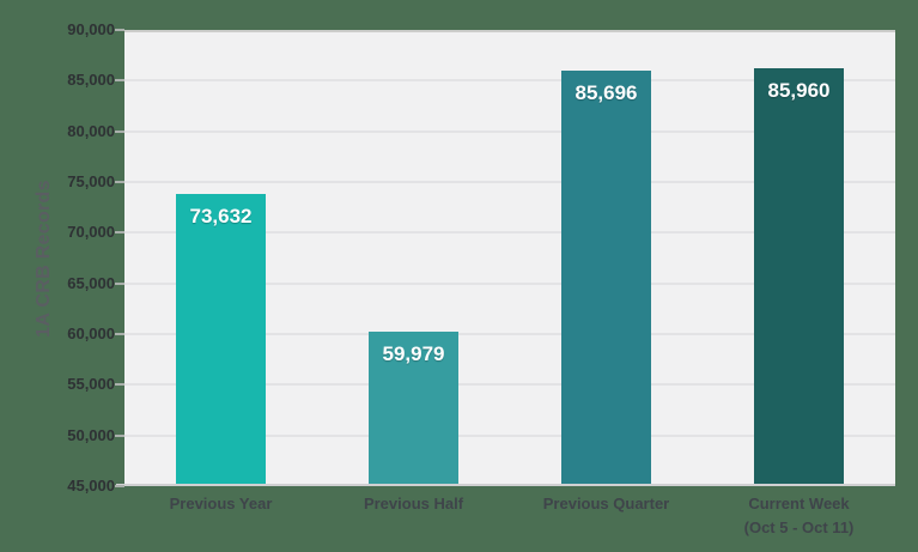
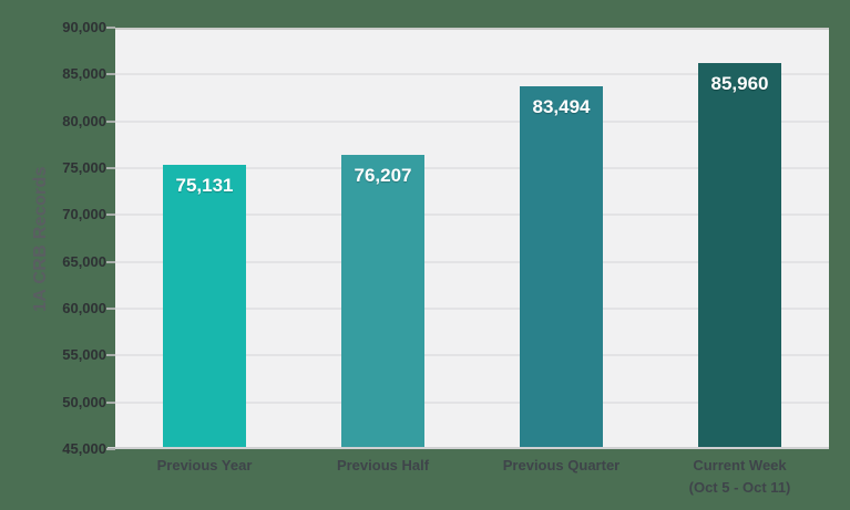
Previous Year: 73,632 -> 75,131
Previous Half: 59,979 -> 76,207
Previous Quarter: 85,696 -> 83,494
